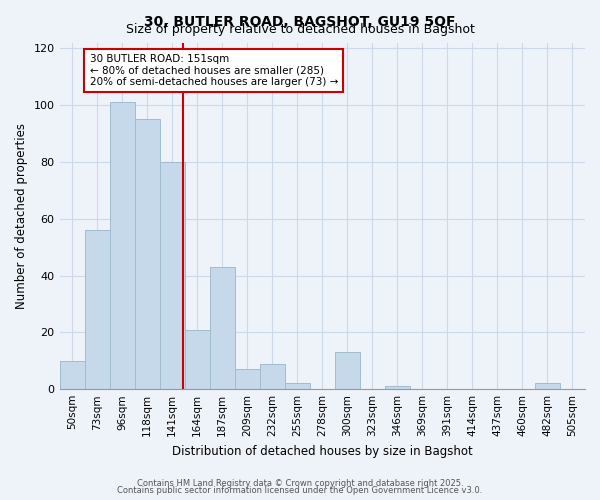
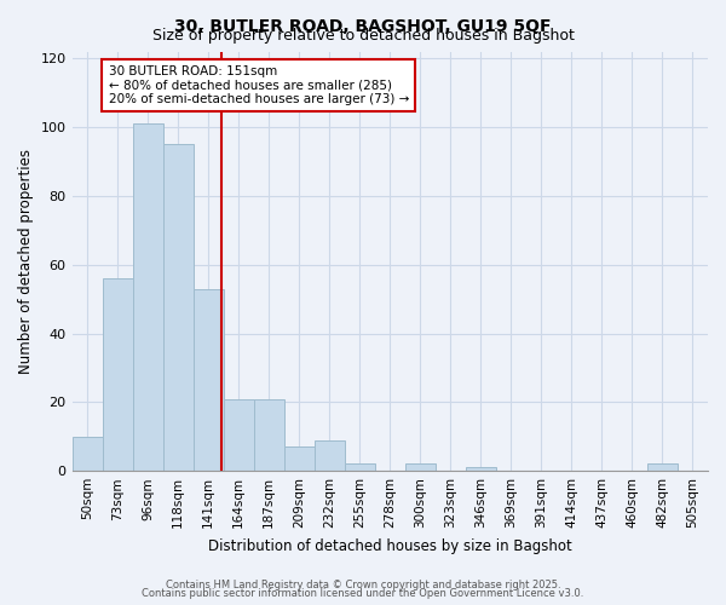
141sqm: 80 -> 53
187sqm: 43 -> 21
300sqm: 13 -> 2
